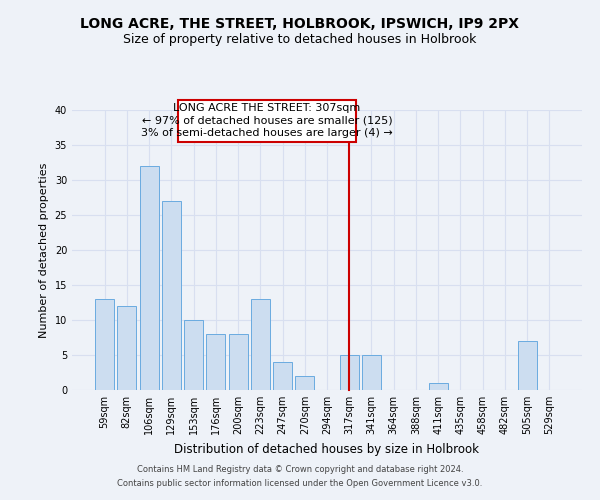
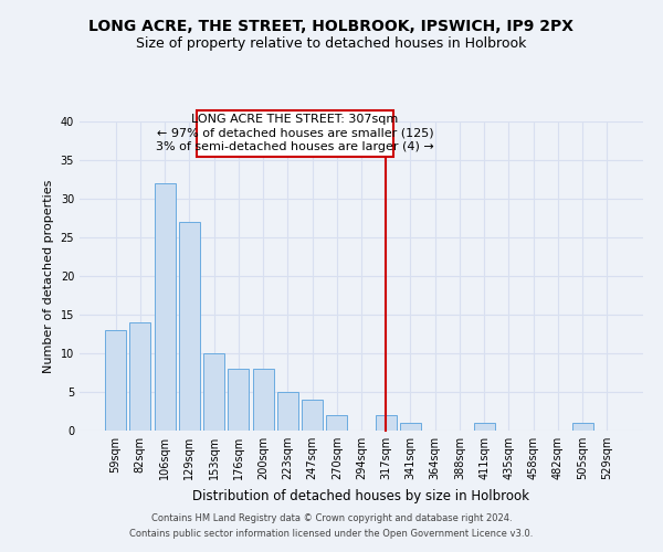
82sqm: 12 -> 14
223sqm: 13 -> 5
317sqm: 5 -> 2
341sqm: 5 -> 1
505sqm: 7 -> 1
